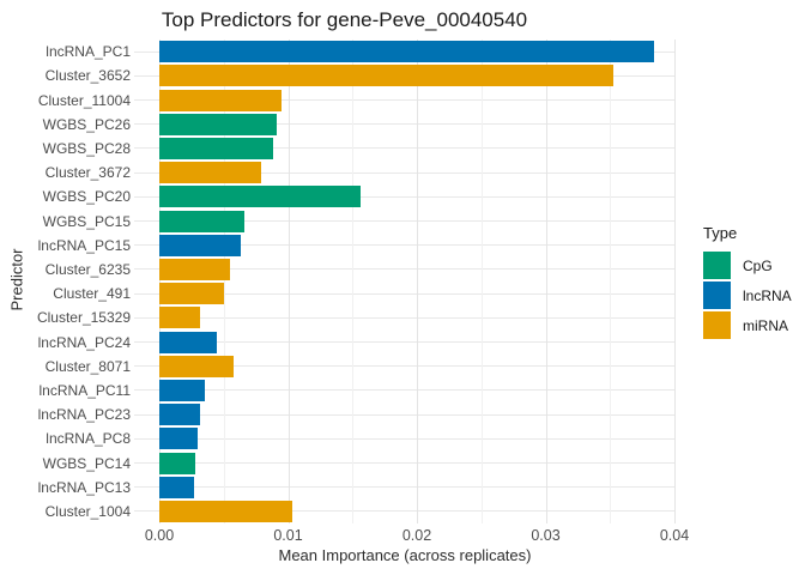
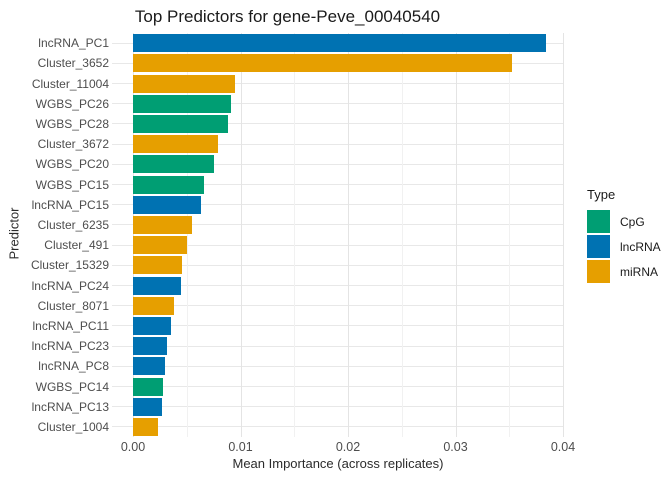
WGBS_PC20: 0.0156 -> 0.0075
Cluster_15329: 0.0032 -> 0.0046
Cluster_8071: 0.0058 -> 0.0038
Cluster_1004: 0.0103 -> 0.0023
